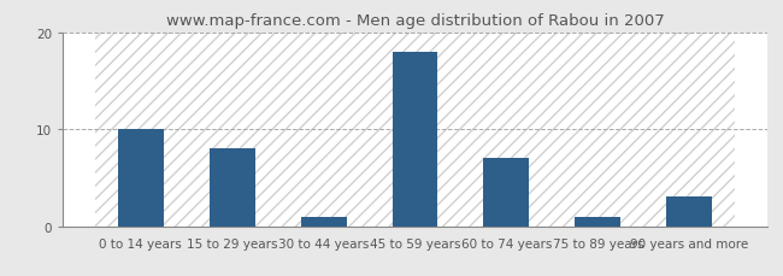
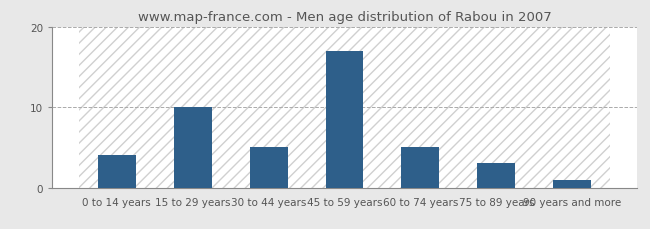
0 to 14 years: 10 -> 4
15 to 29 years: 8 -> 10
30 to 44 years: 1 -> 5
45 to 59 years: 18 -> 17
60 to 74 years: 7 -> 5
75 to 89 years: 1 -> 3
90 years and more: 3 -> 1
